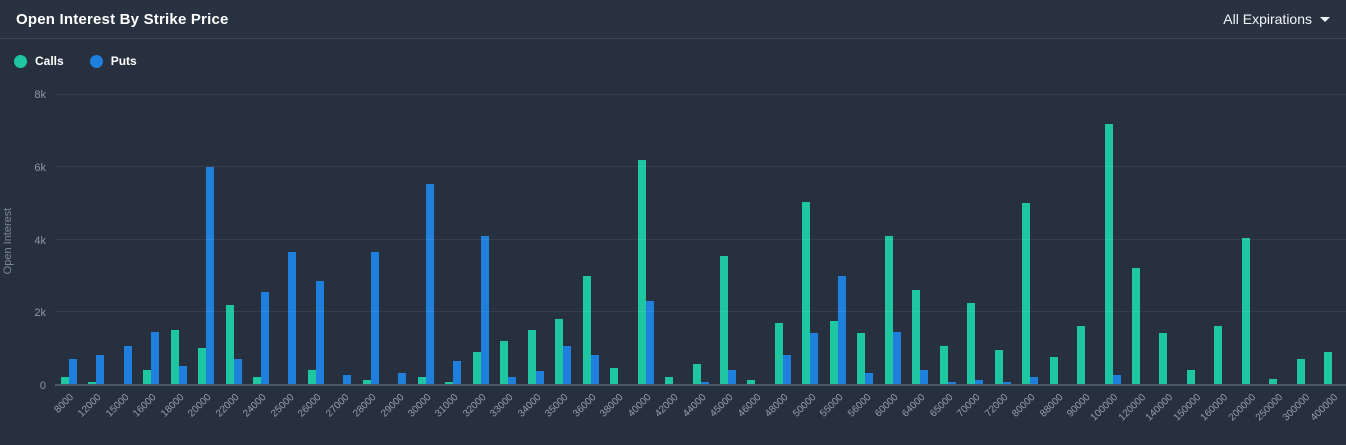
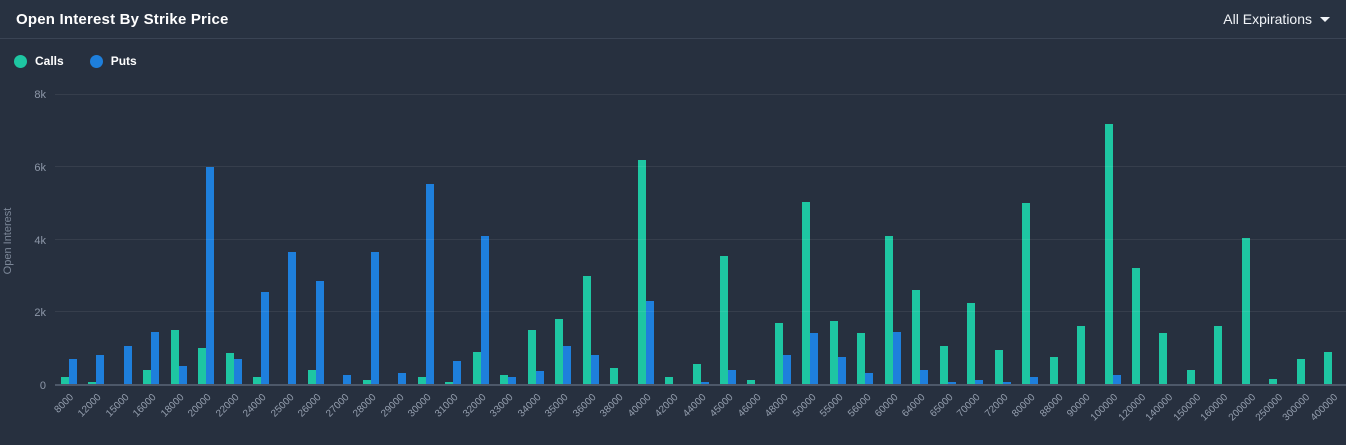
Calls/22000: 2.2k -> 0.8k
Calls/33000: 1.2k -> 0.2k
Puts/55000: 3.0k -> 0.8k
